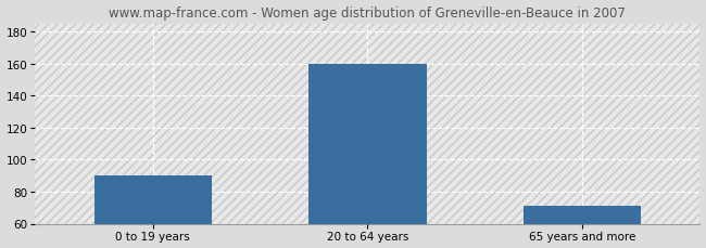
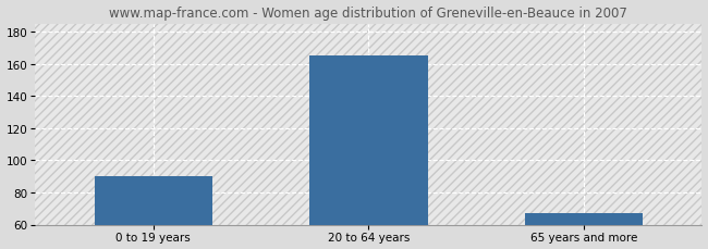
20 to 64 years: 160 -> 165
65 years and more: 71 -> 67
